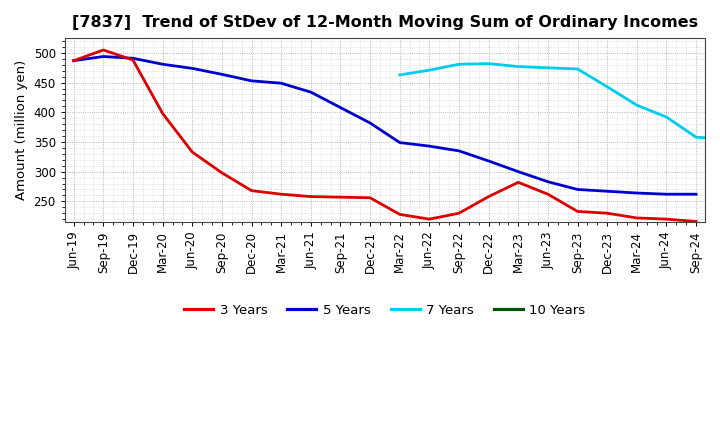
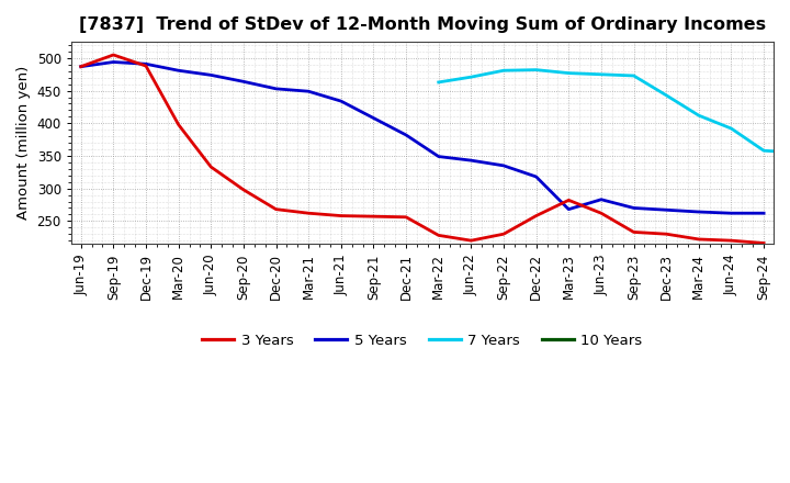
5 Years/Mar-23: 300 -> 268
